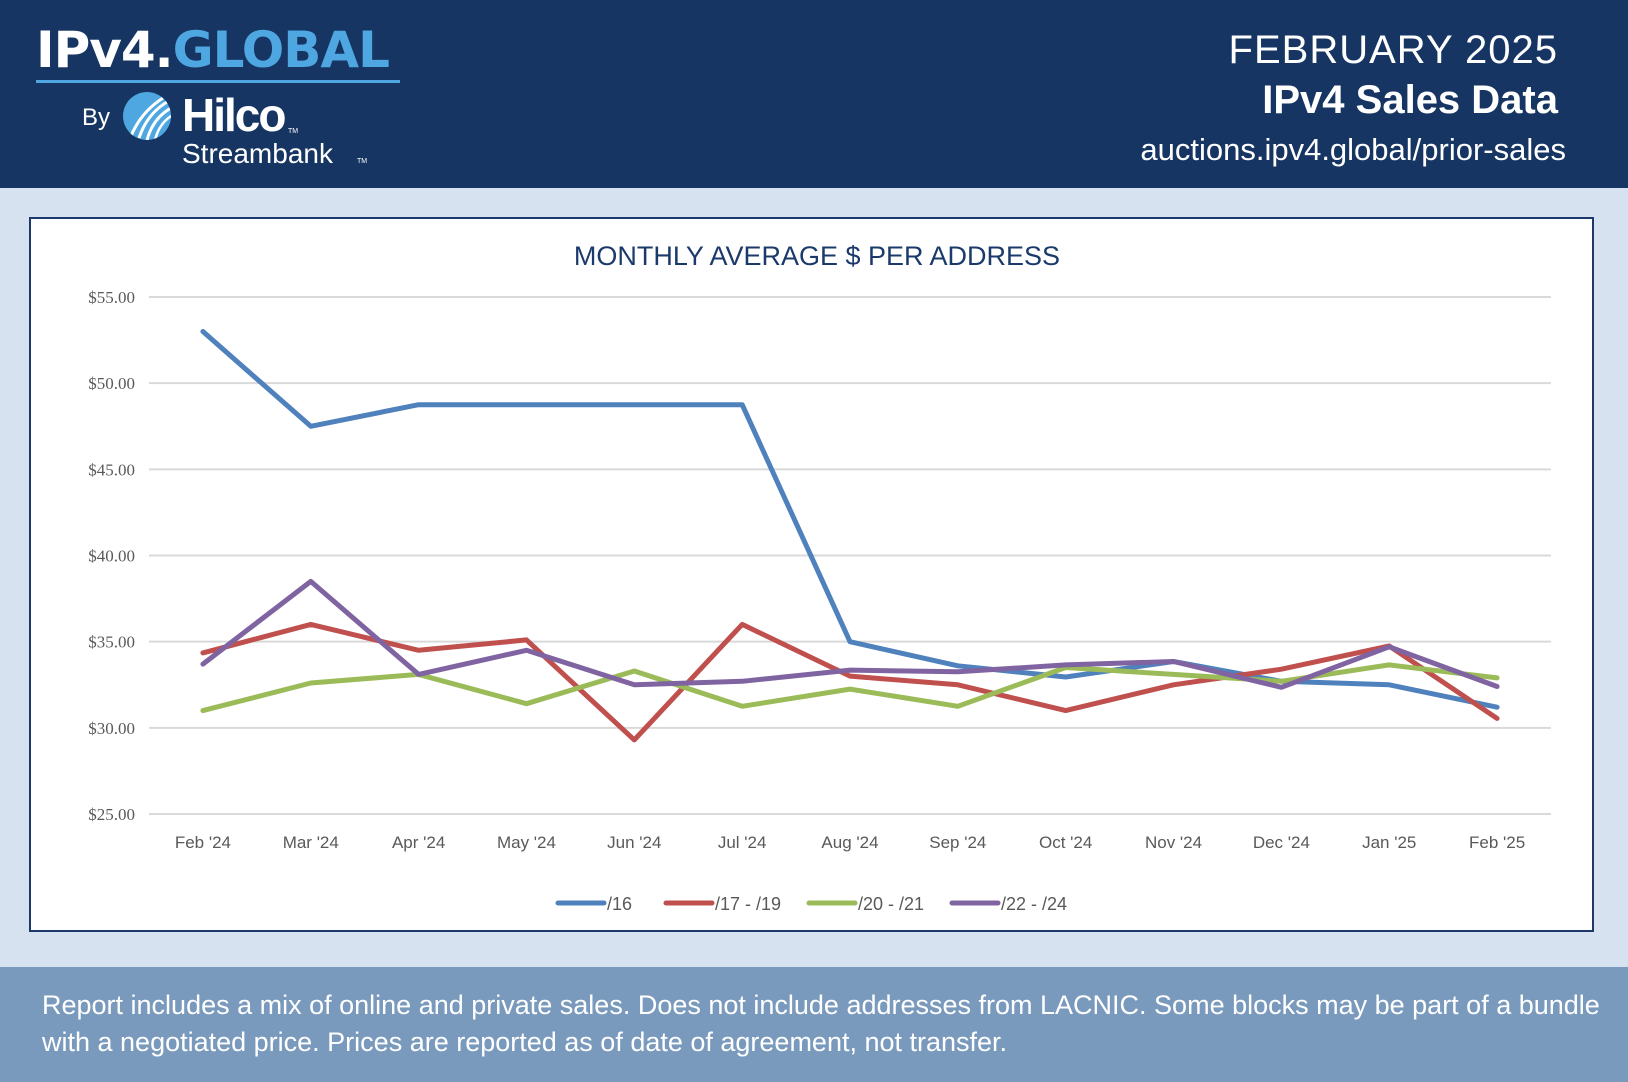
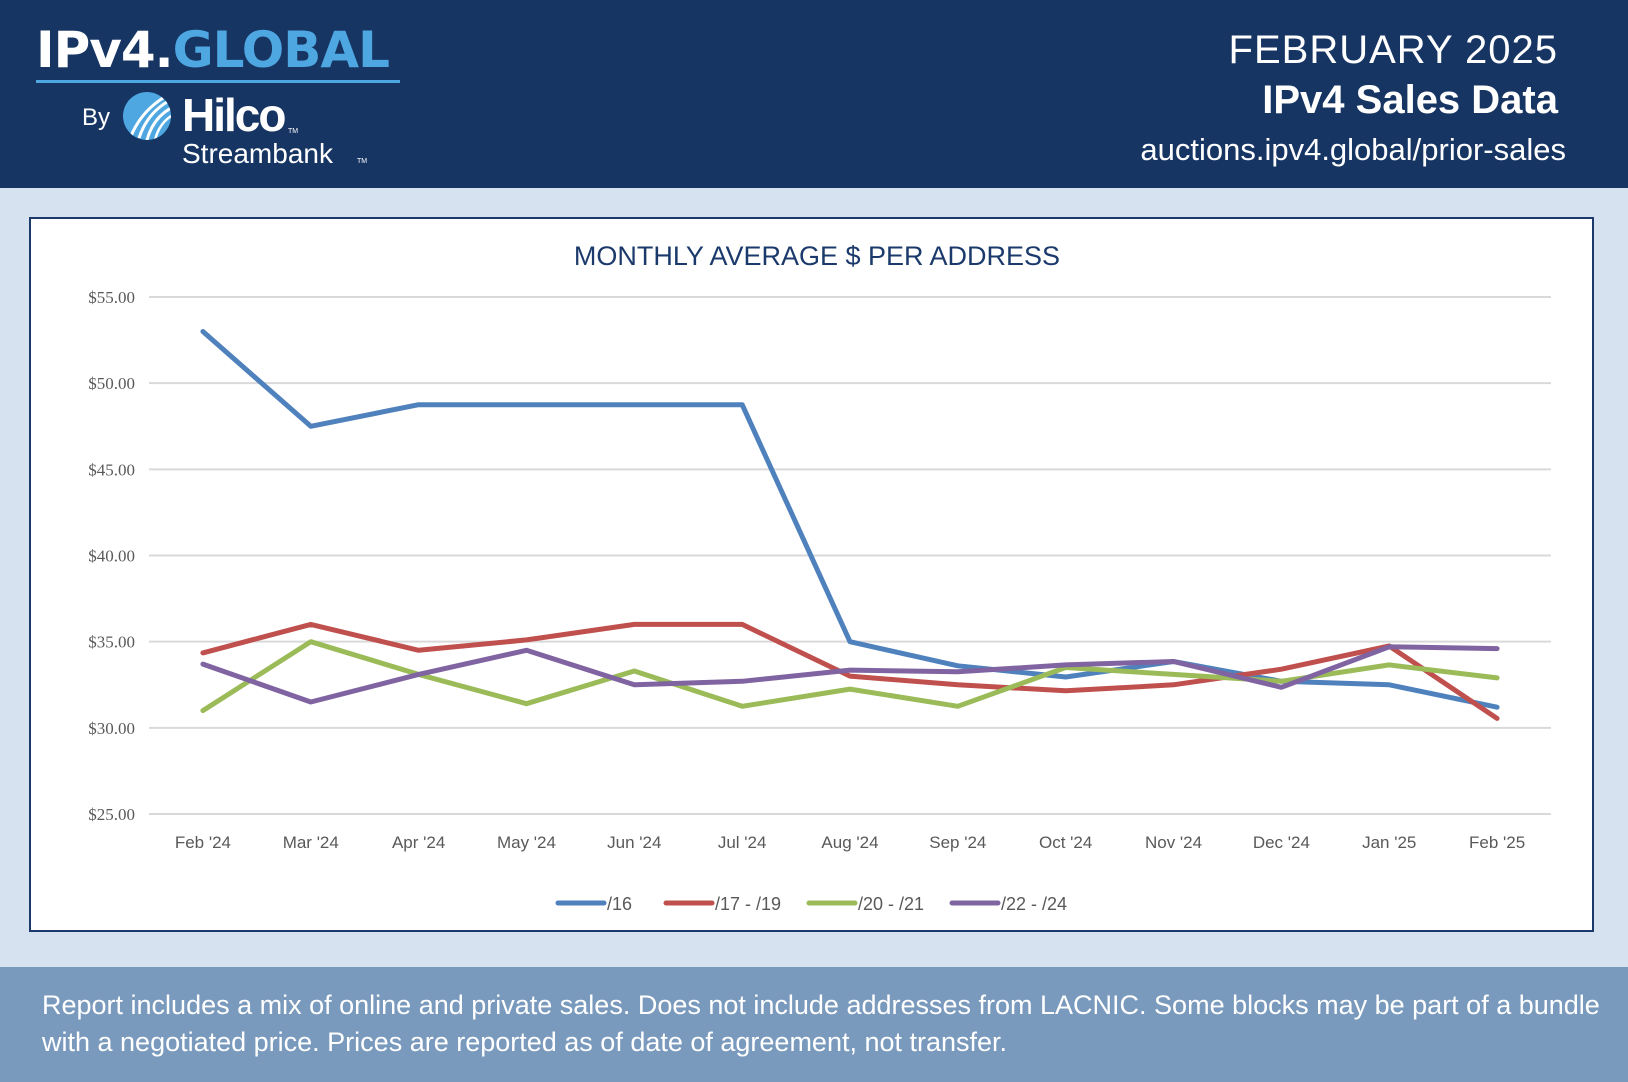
/20 - /21/Mar '24: $32.6 -> $35.0
/22 - /24/Mar '24: $38.5 -> $31.5
/17 - /19/Jun '24: $29.3 -> $36.0
/17 - /19/Oct '24: $31.0 -> $32.1
/22 - /24/Feb '25: $32.4 -> $34.6
